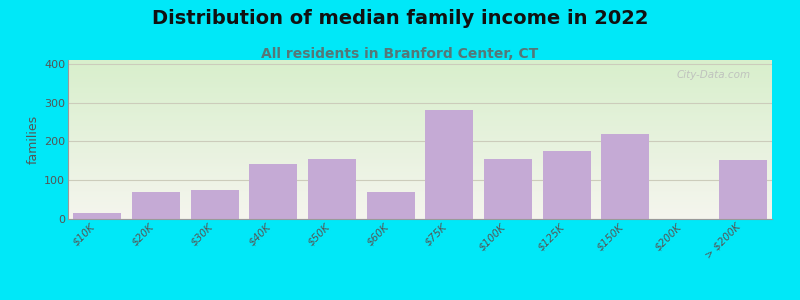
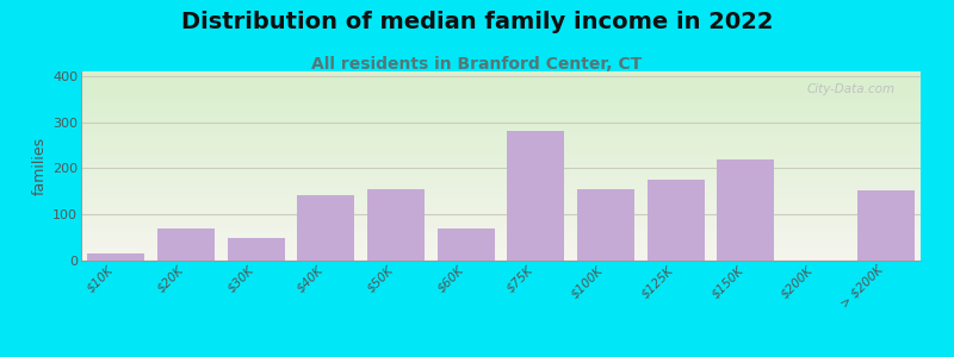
$30K: 75 -> 48
